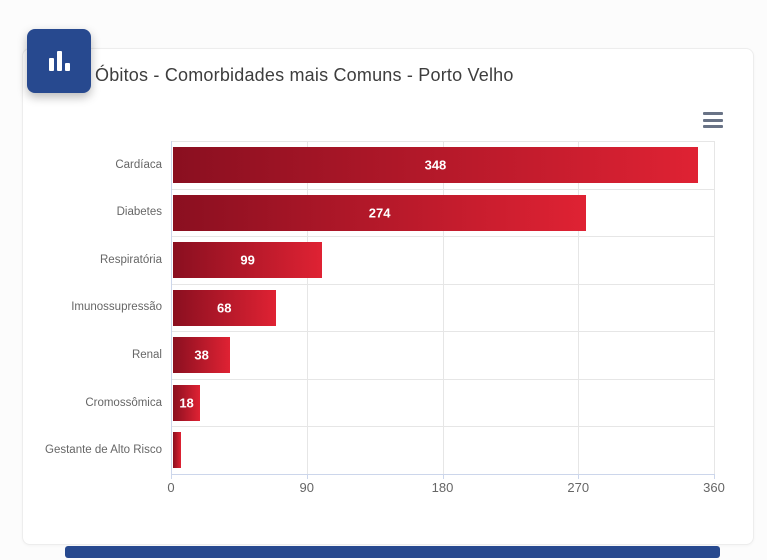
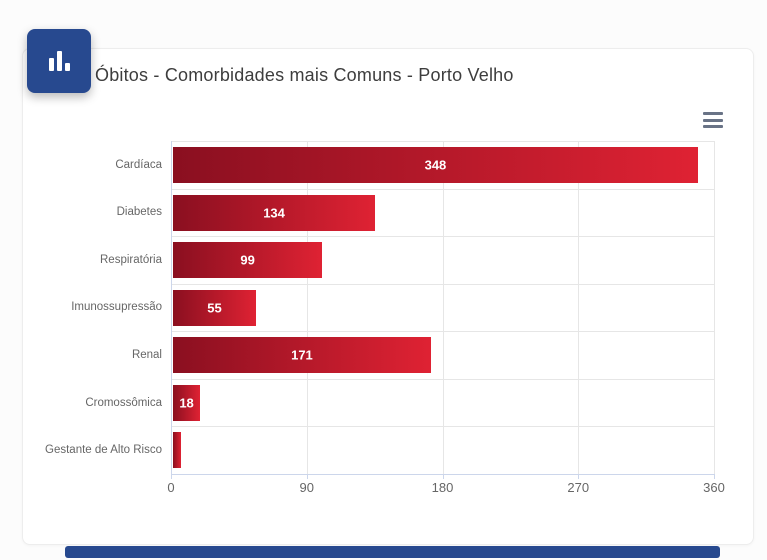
Diabetes: 274 -> 134
Imunossupressão: 68 -> 55
Renal: 38 -> 171
